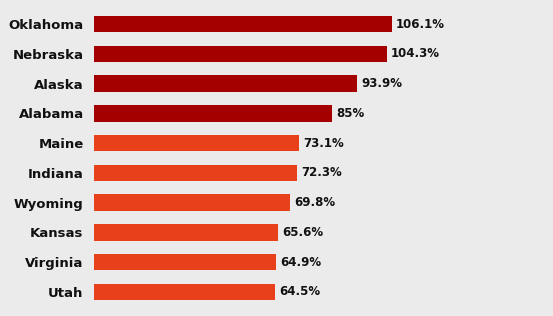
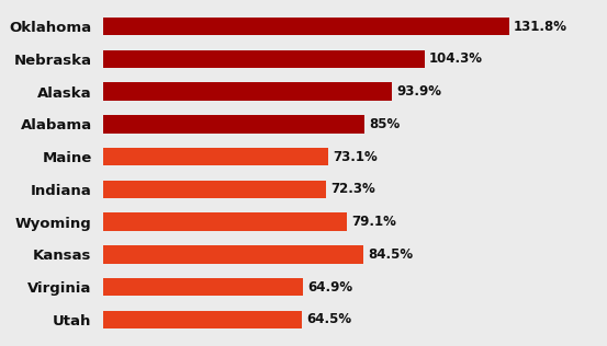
Oklahoma: 106.1% -> 131.8%
Wyoming: 69.8% -> 79.1%
Kansas: 65.6% -> 84.5%
